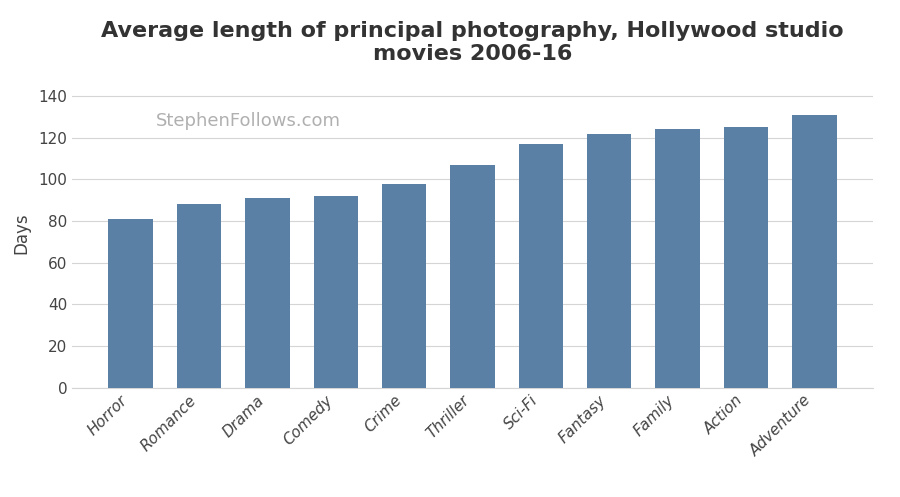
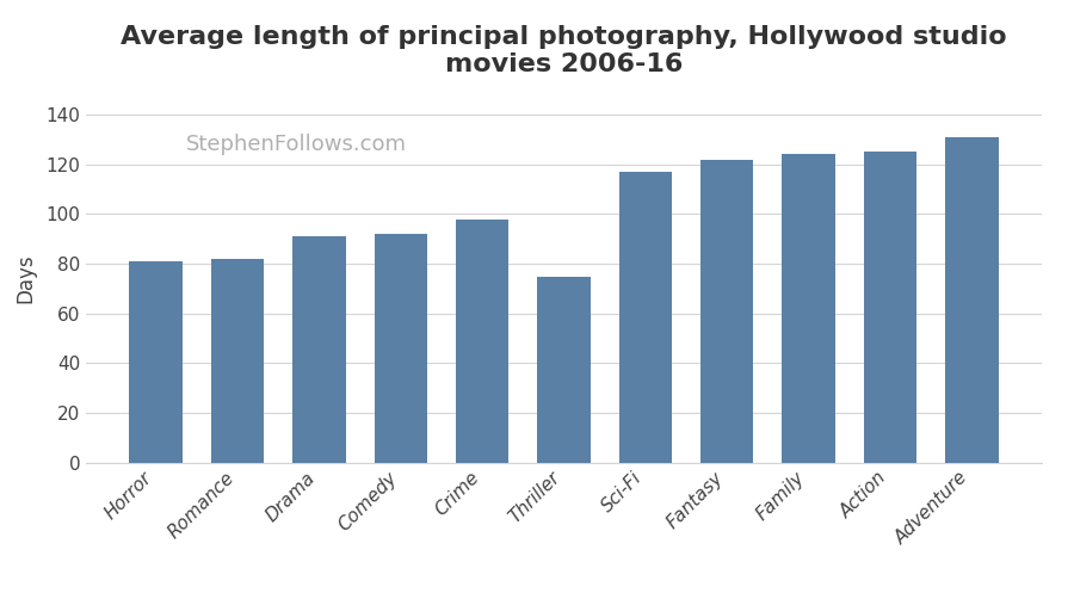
Romance: 88 -> 82
Thriller: 107 -> 75
